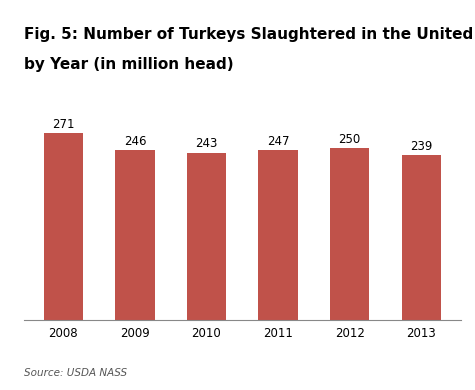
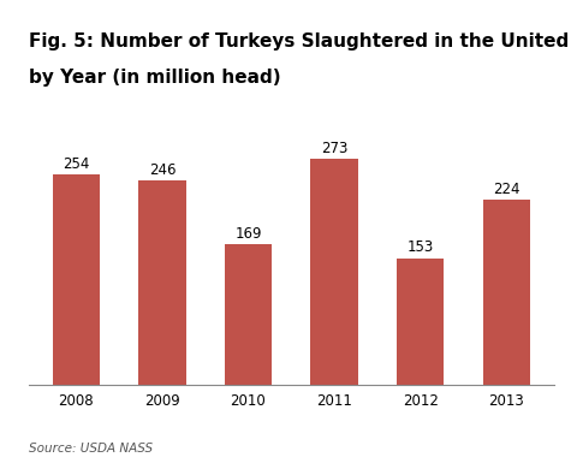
2008: 271 -> 254
2010: 243 -> 169
2011: 247 -> 273
2012: 250 -> 153
2013: 239 -> 224
